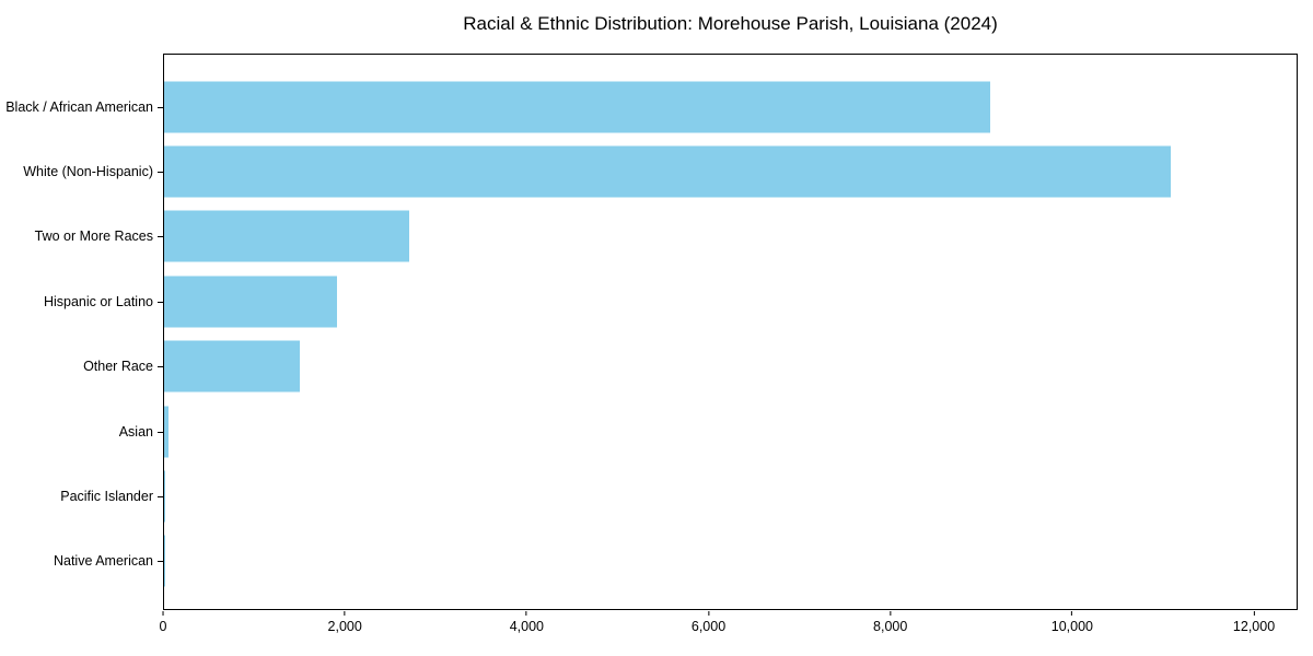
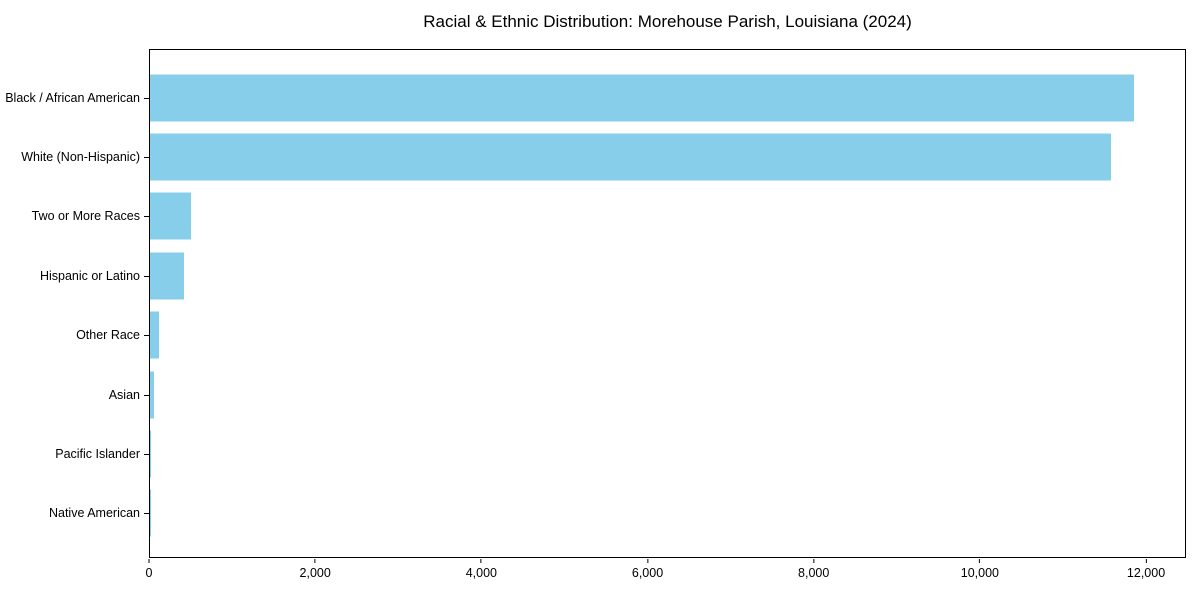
Black / African American: 9100 -> 11900
White (Non-Hispanic): 11100 -> 11600
Two or More Races: 2700 -> 500
Hispanic or Latino: 1900 -> 400
Other Race: 1500 -> 100
